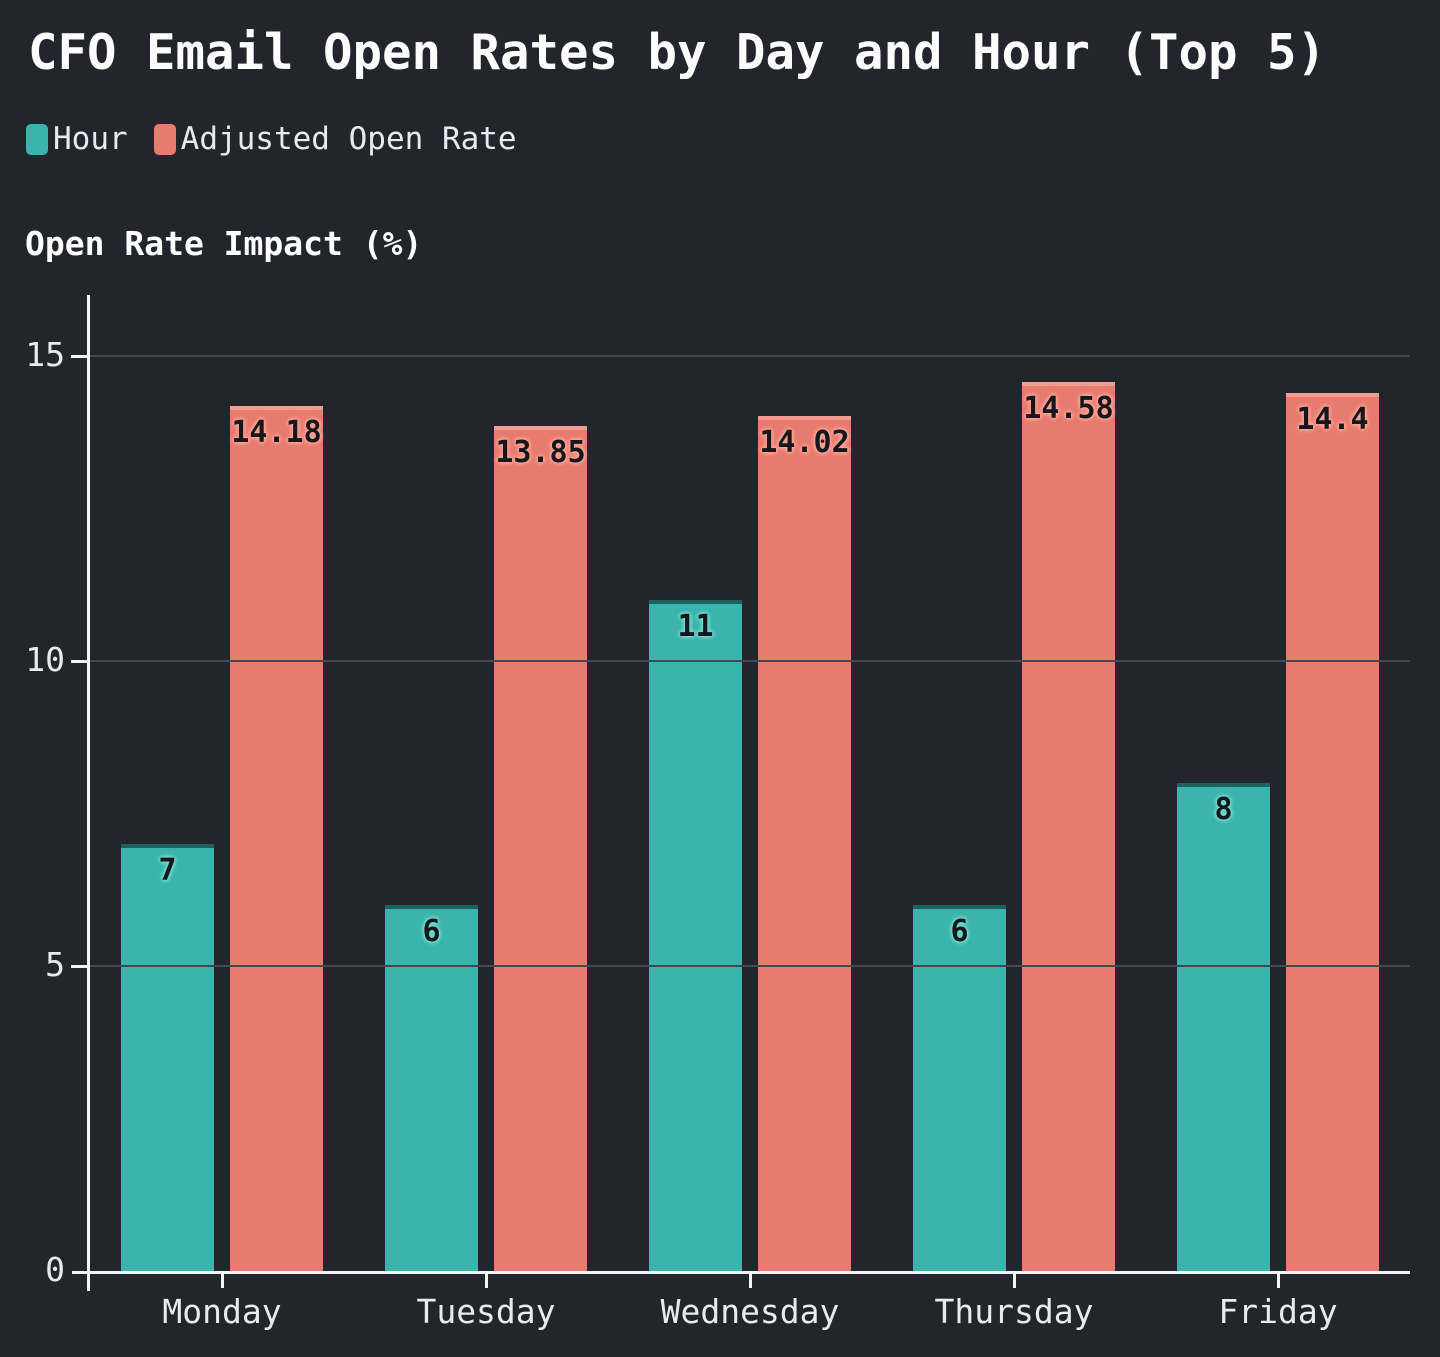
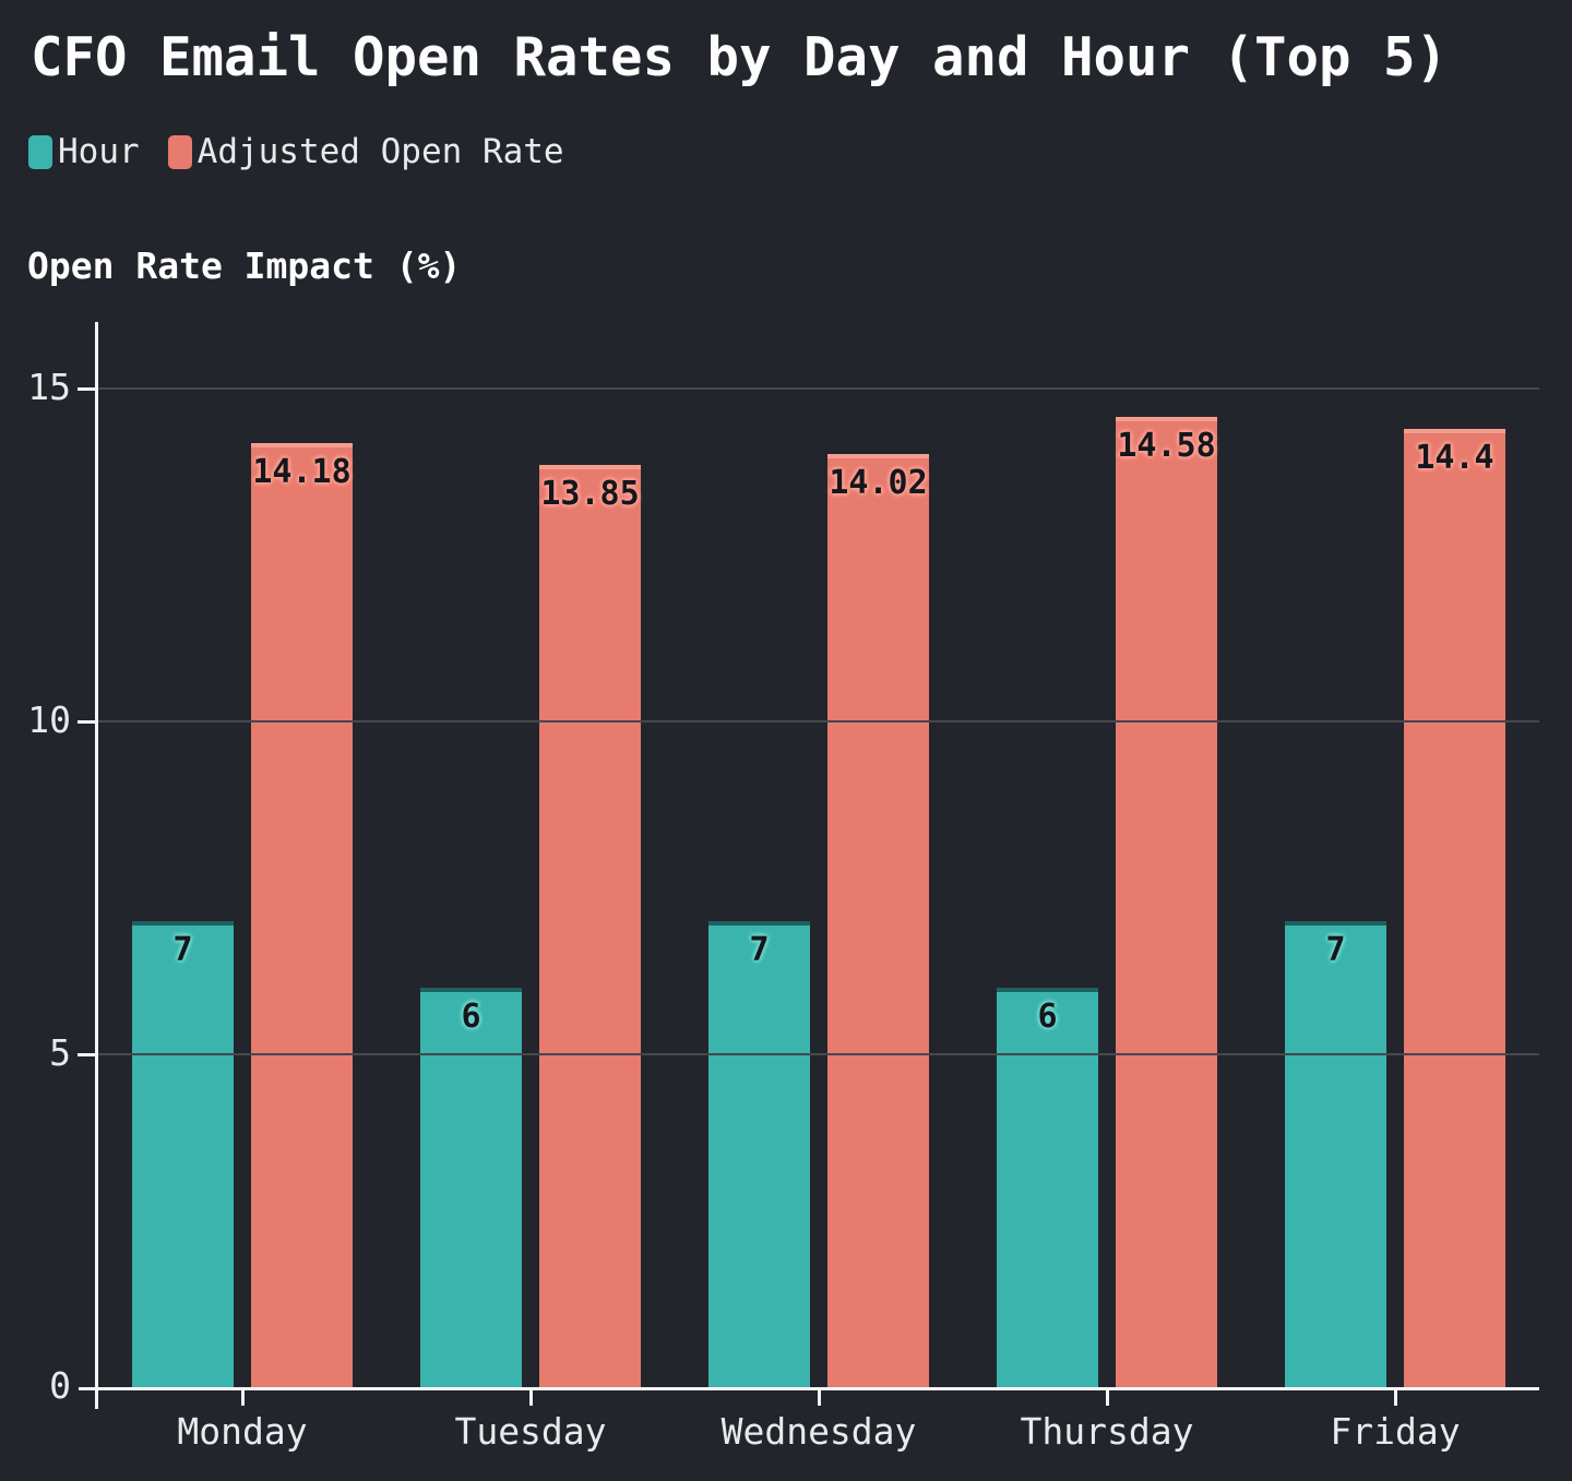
Hour/Wednesday: 11 -> 7
Hour/Friday: 8 -> 7
